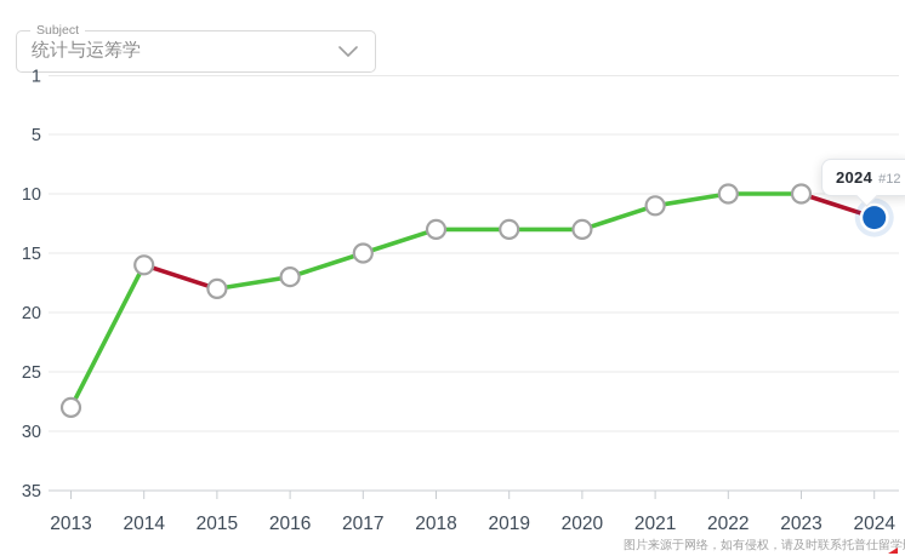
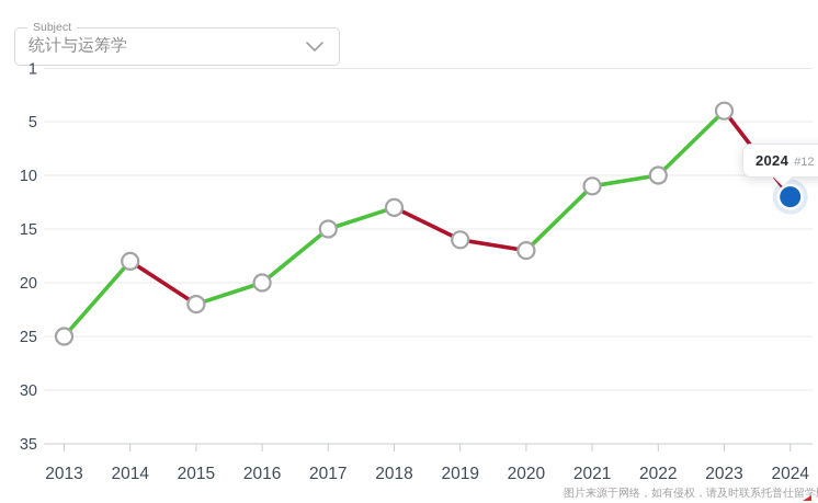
2013: 28 -> 25
2014: 16 -> 18
2015: 18 -> 22
2016: 17 -> 20
2019: 13 -> 16
2020: 13 -> 17
2023: 10 -> 4
